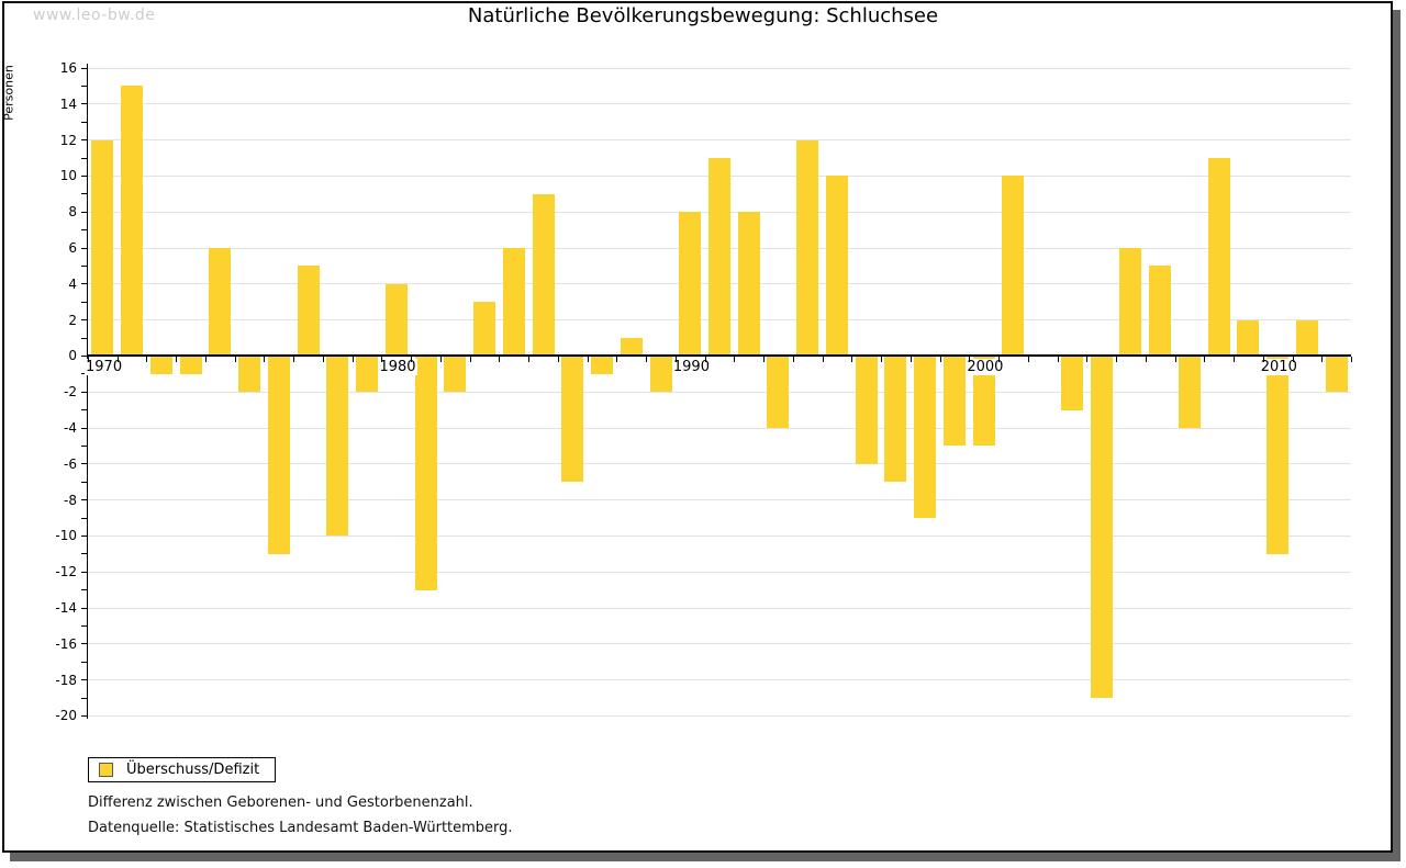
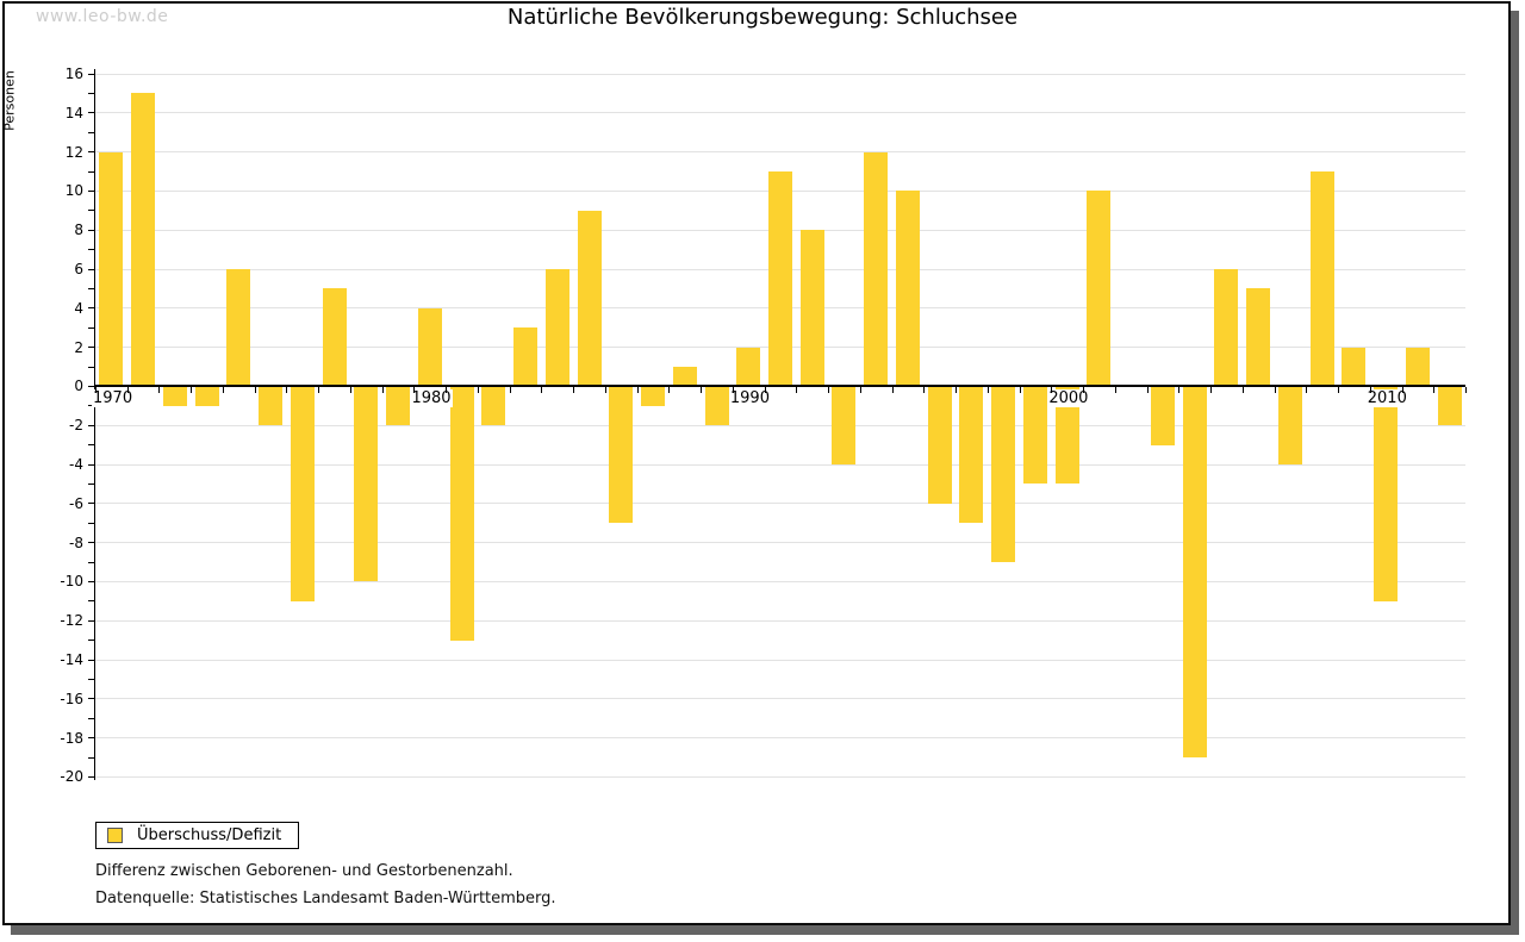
1990: 8 -> 2
